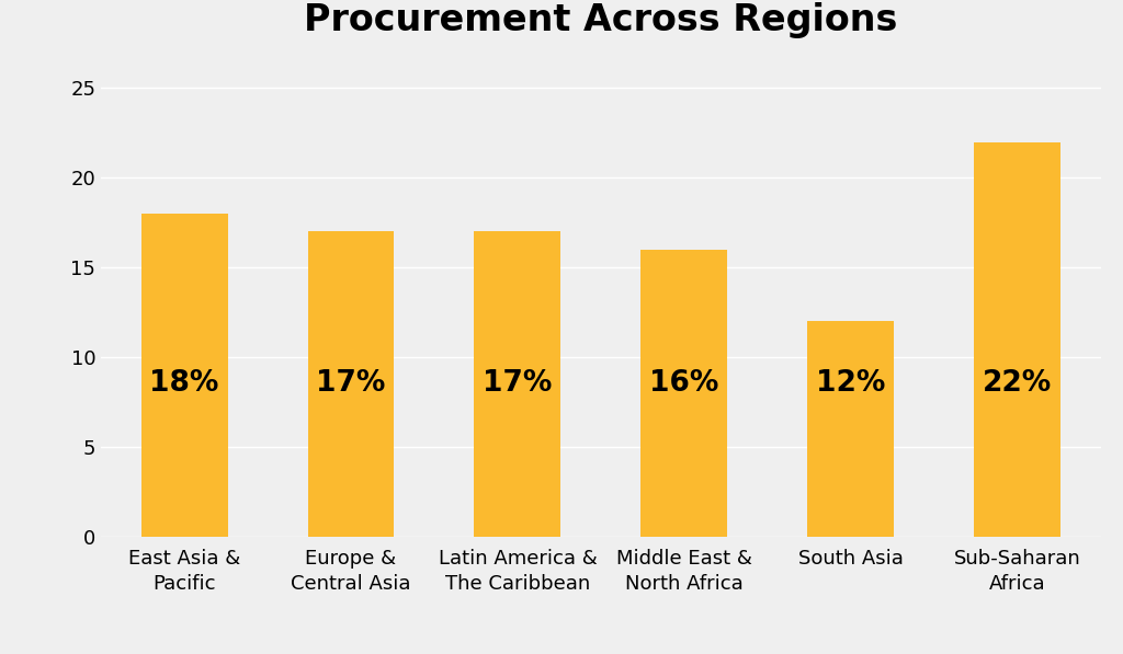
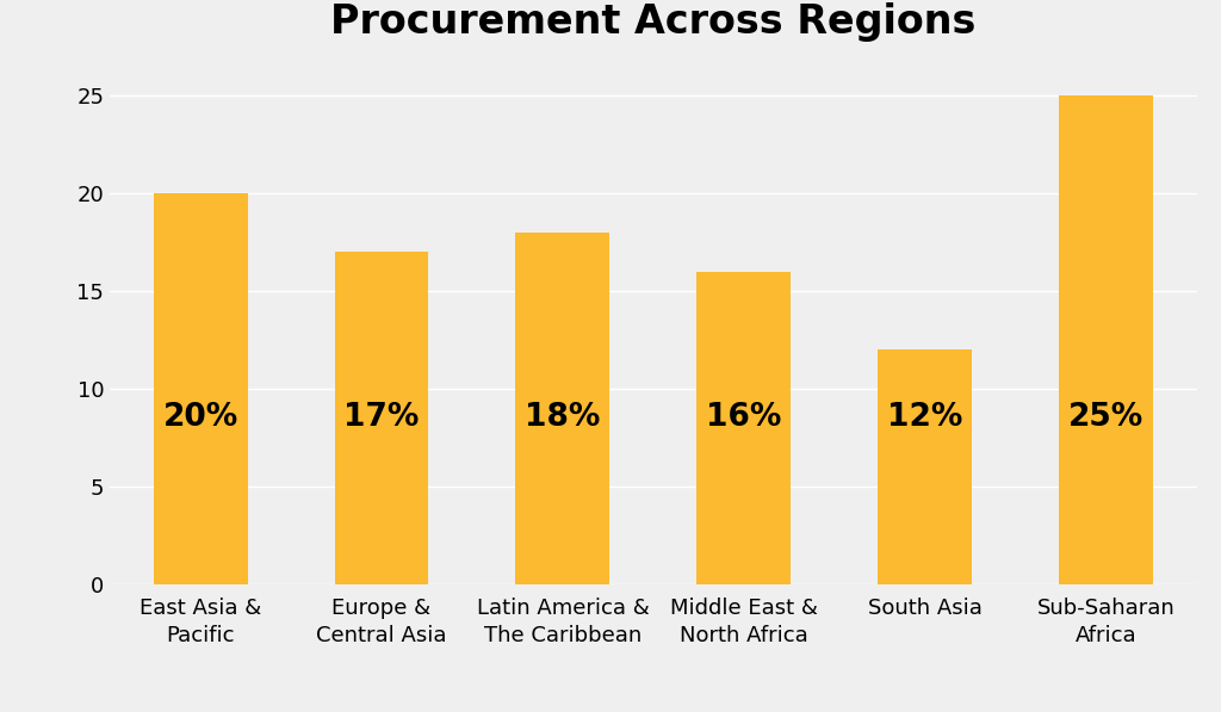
East Asia & Pacific: 18% -> 20%
Latin America & The Caribbean: 17% -> 18%
Sub-Saharan Africa: 22% -> 25%
